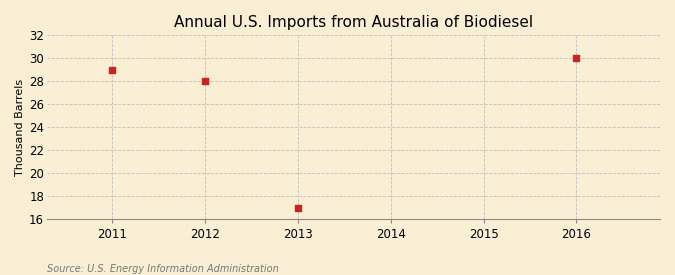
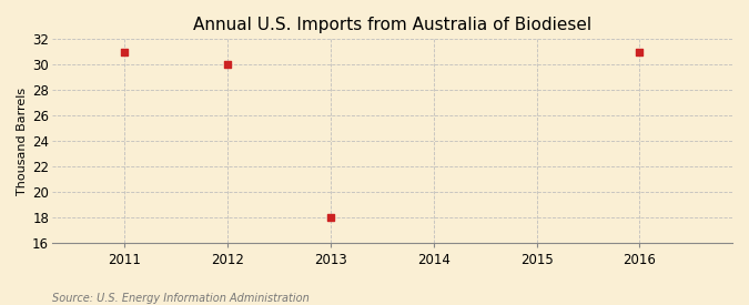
2011: 29 -> 31
2012: 28 -> 30
2013: 17 -> 18
2016: 30 -> 31
